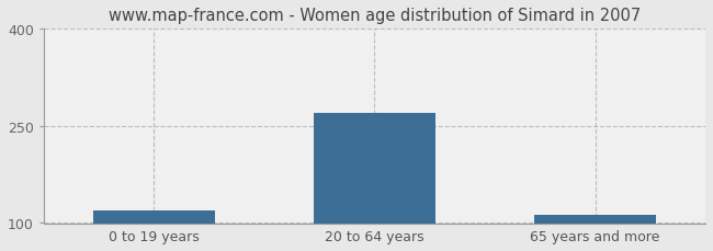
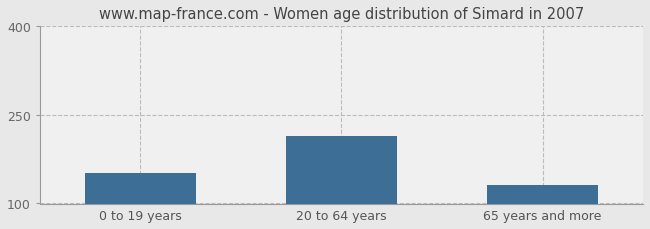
0 to 19 years: 120 -> 152
20 to 64 years: 270 -> 214
65 years and more: 112 -> 132
